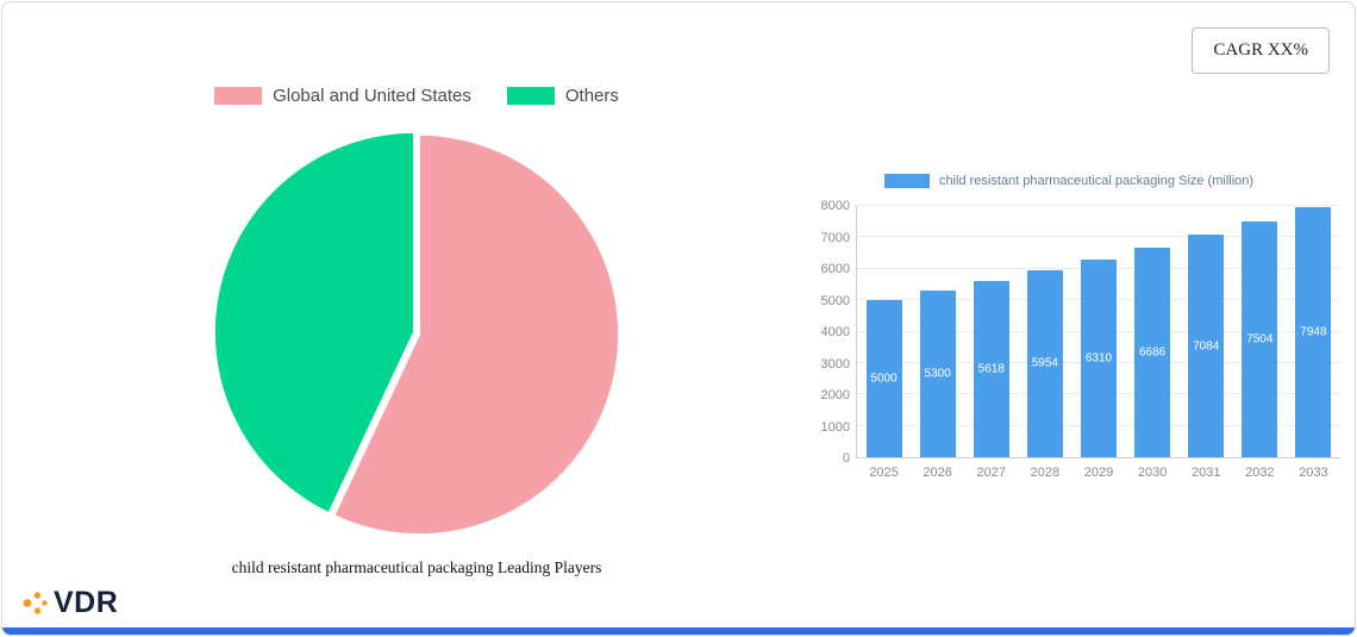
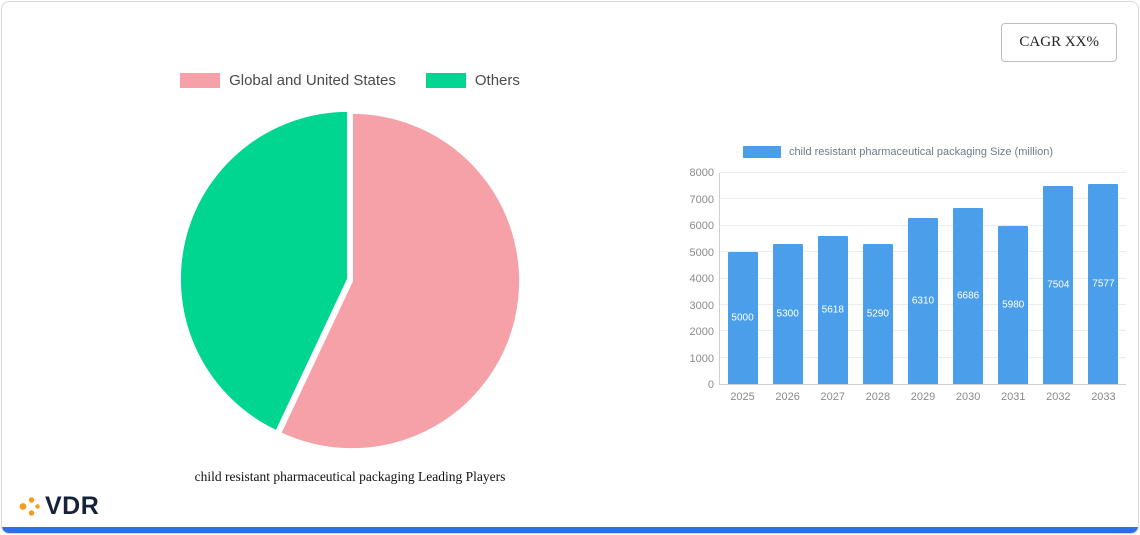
child resistant pharmaceutical packaging Size (million)/2028: 5954 -> 5290
child resistant pharmaceutical packaging Size (million)/2031: 7084 -> 5980
child resistant pharmaceutical packaging Size (million)/2033: 7948 -> 7577
